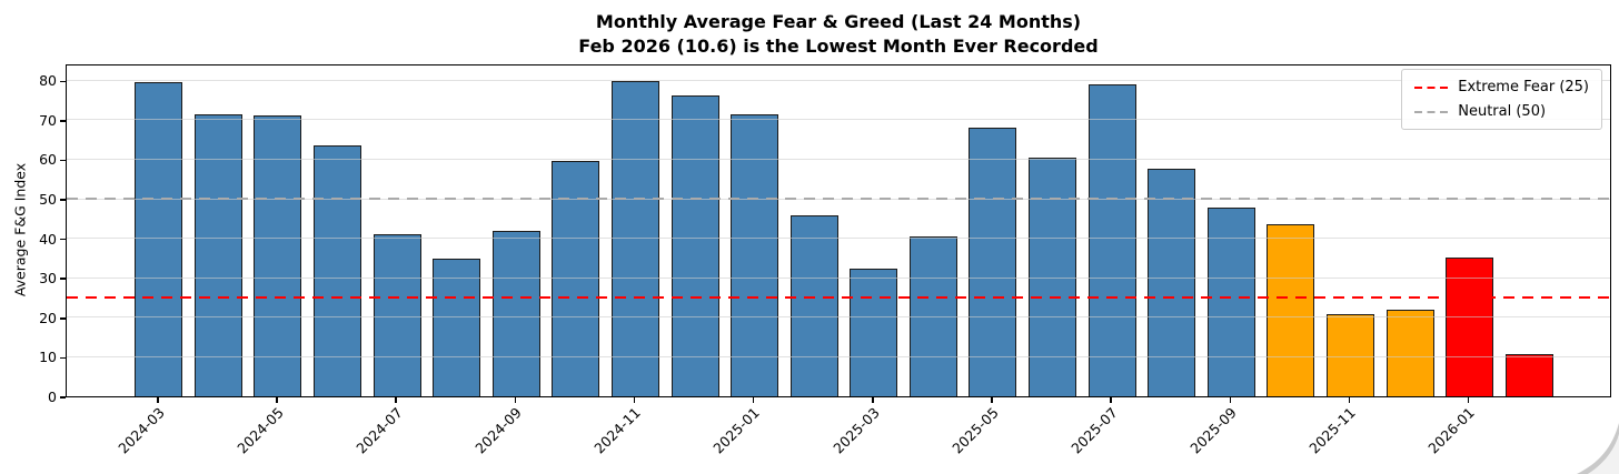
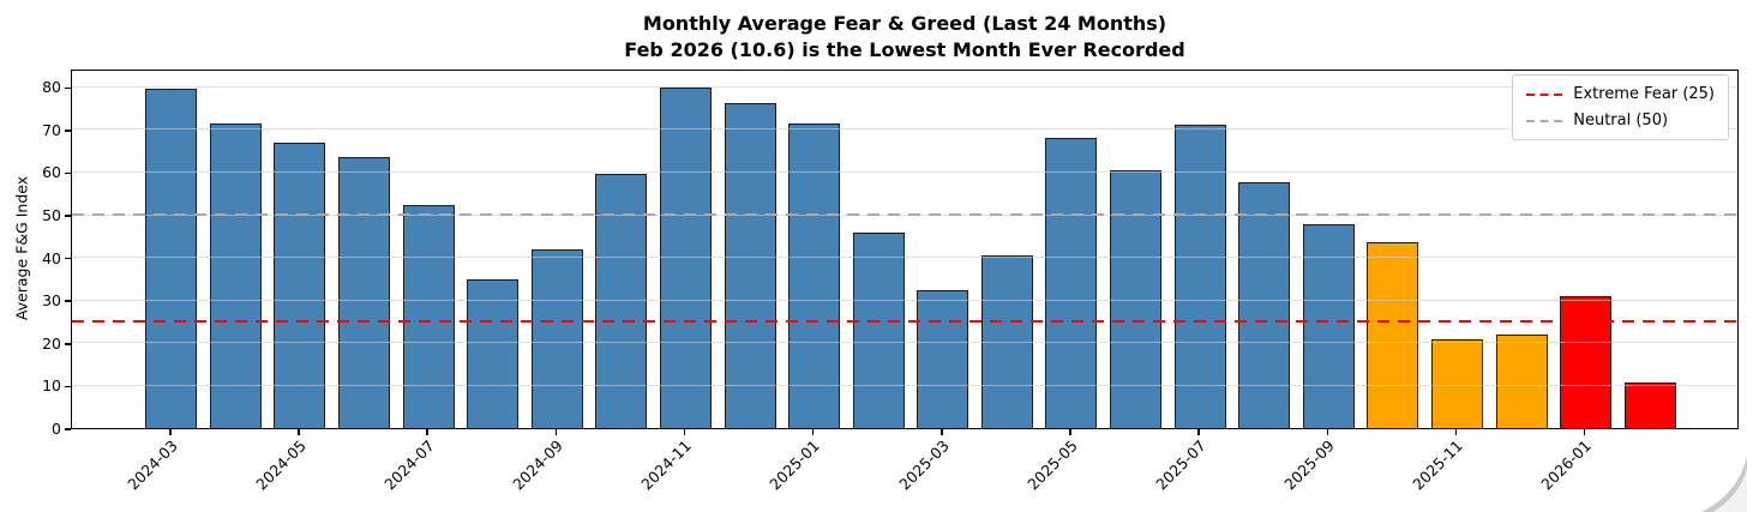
2024-05: 71 -> 67
2024-07: 41 -> 52
2025-07: 79 -> 71
2026-01: 35 -> 31
